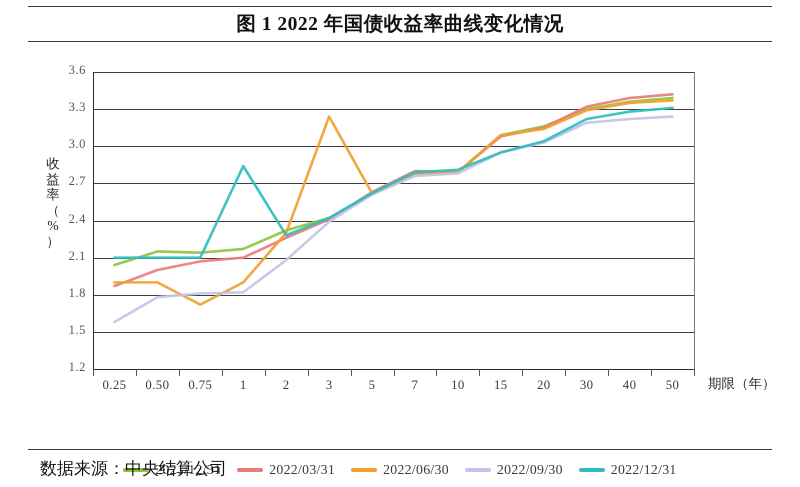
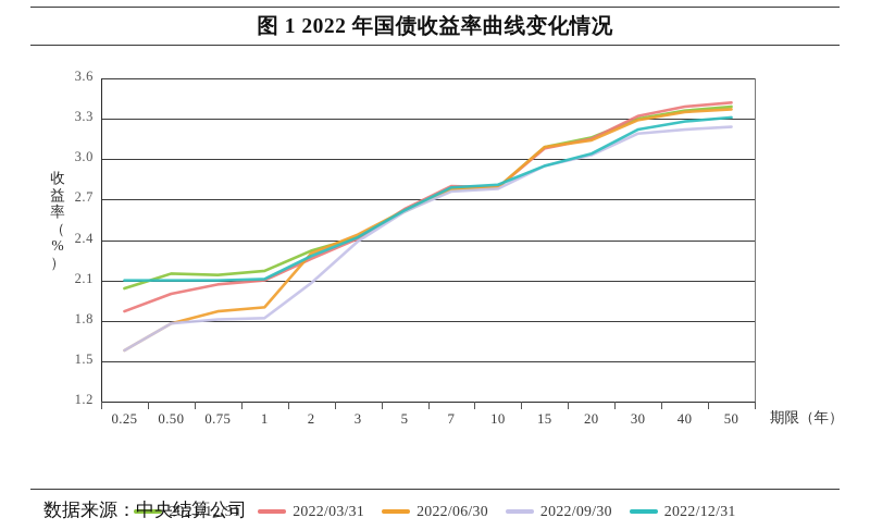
2022/06/30/0.25: 1.90 -> 1.58
2022/06/30/0.50: 1.90 -> 1.78
2022/06/30/0.75: 1.72 -> 1.87
2022/12/31/1: 2.84 -> 2.11
2022/06/30/3: 3.24 -> 2.44
